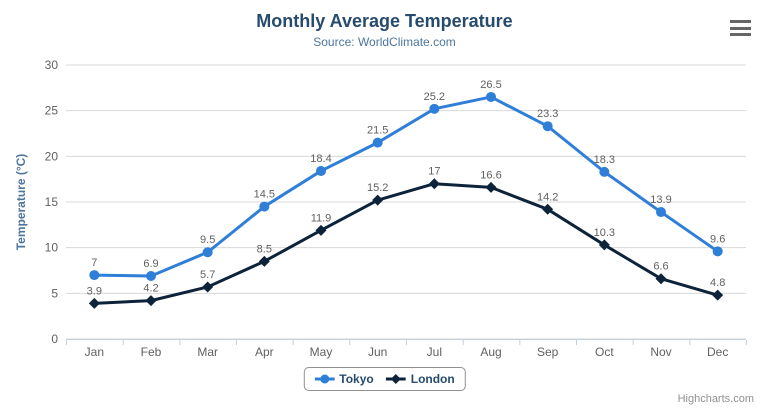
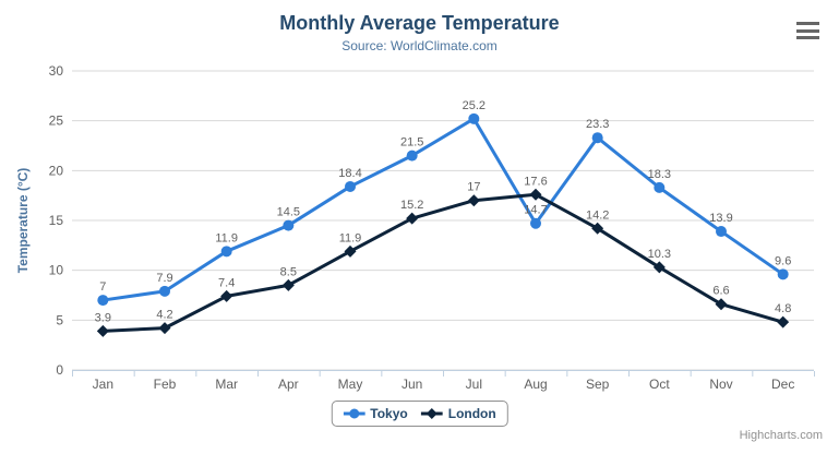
Tokyo/Feb: 6.9 -> 7.9
Tokyo/Mar: 9.5 -> 11.9
London/Mar: 5.7 -> 7.4
Tokyo/Aug: 26.5 -> 14.7
London/Aug: 16.6 -> 17.6
